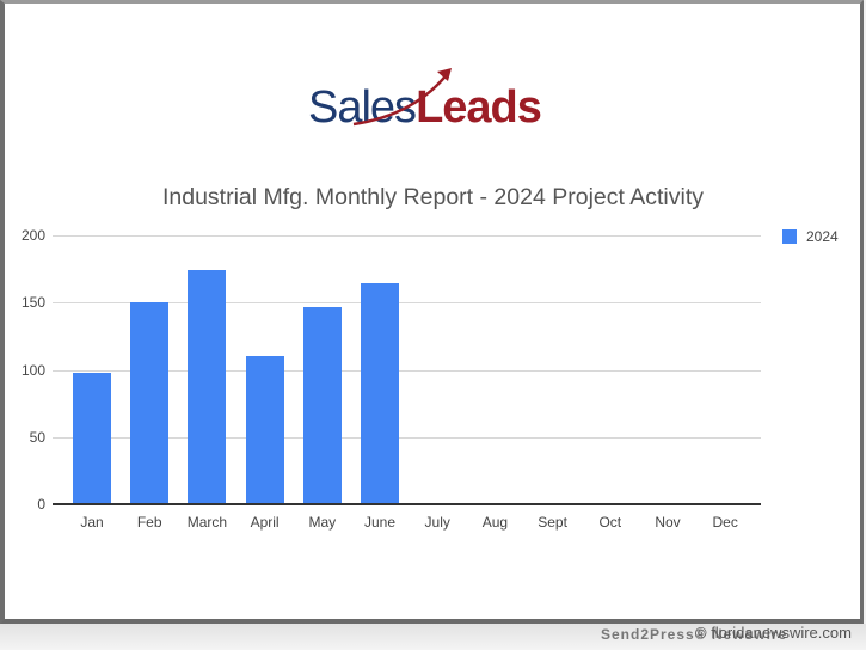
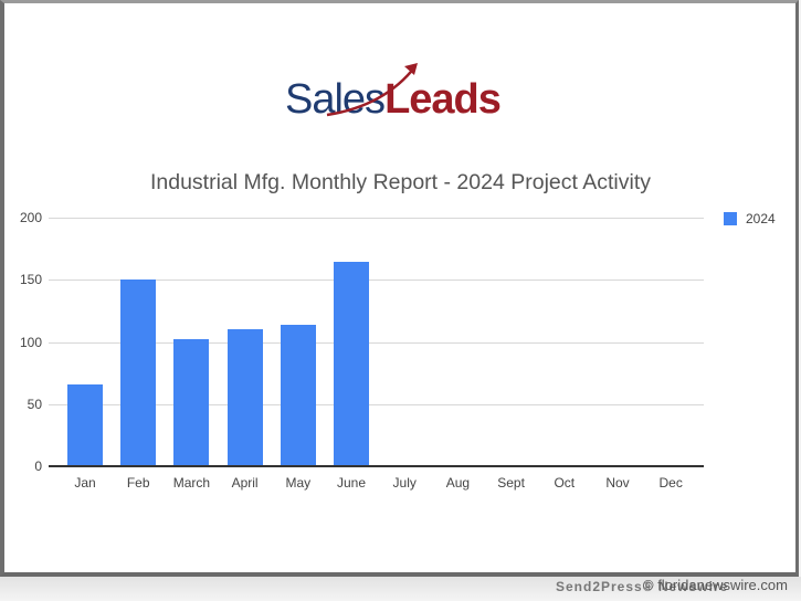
Jan: 97 -> 65
March: 174 -> 102
May: 146 -> 113
